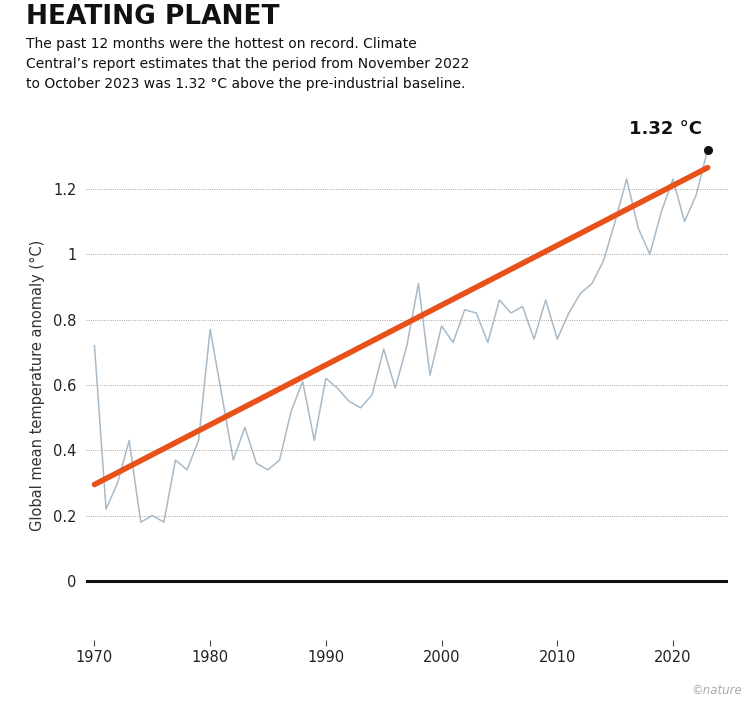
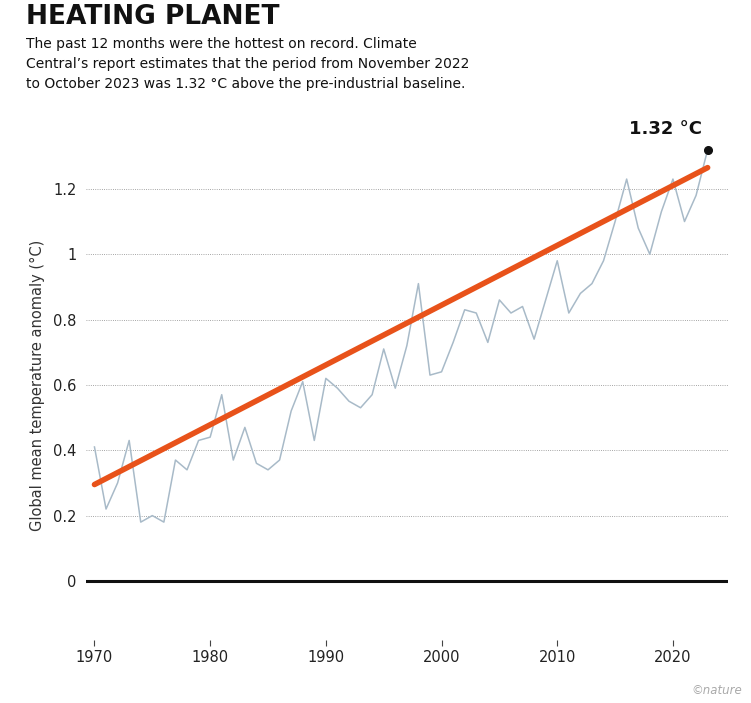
1970: 0.72 -> 0.41
1980: 0.77 -> 0.44
2000: 0.78 -> 0.64
2010: 0.74 -> 0.98
